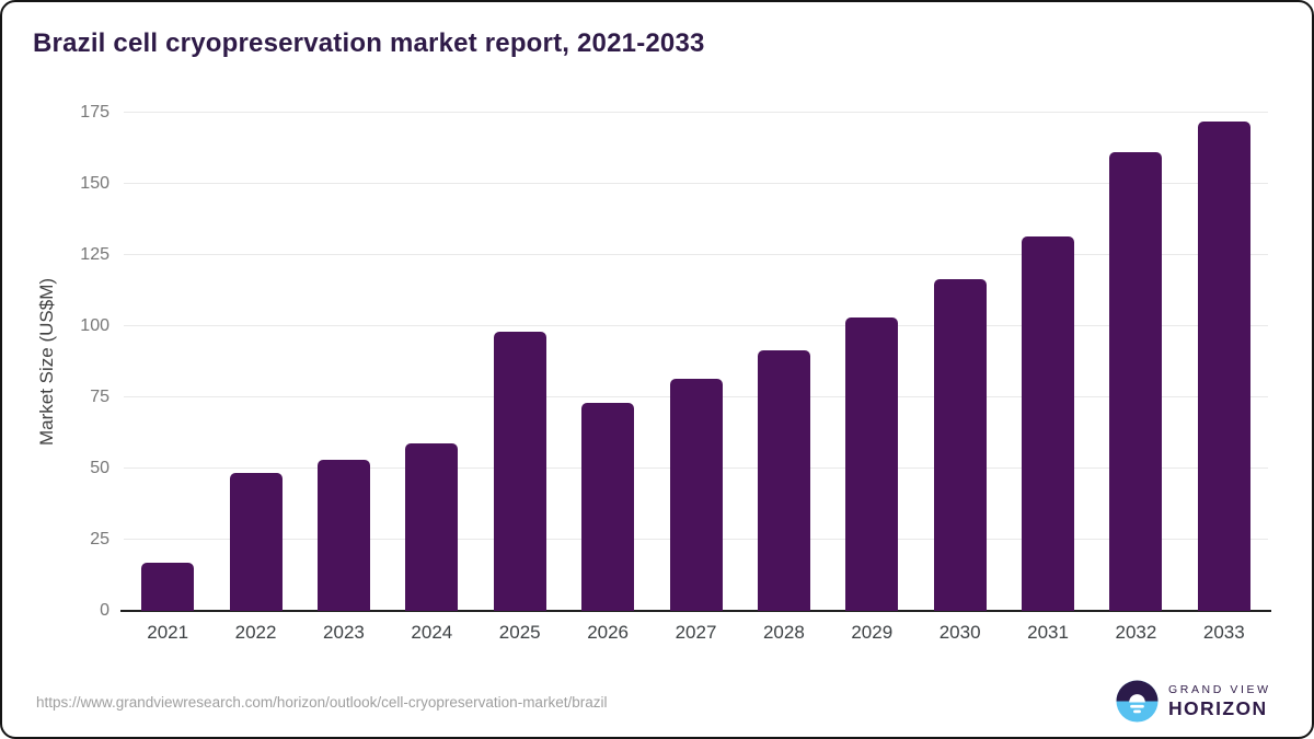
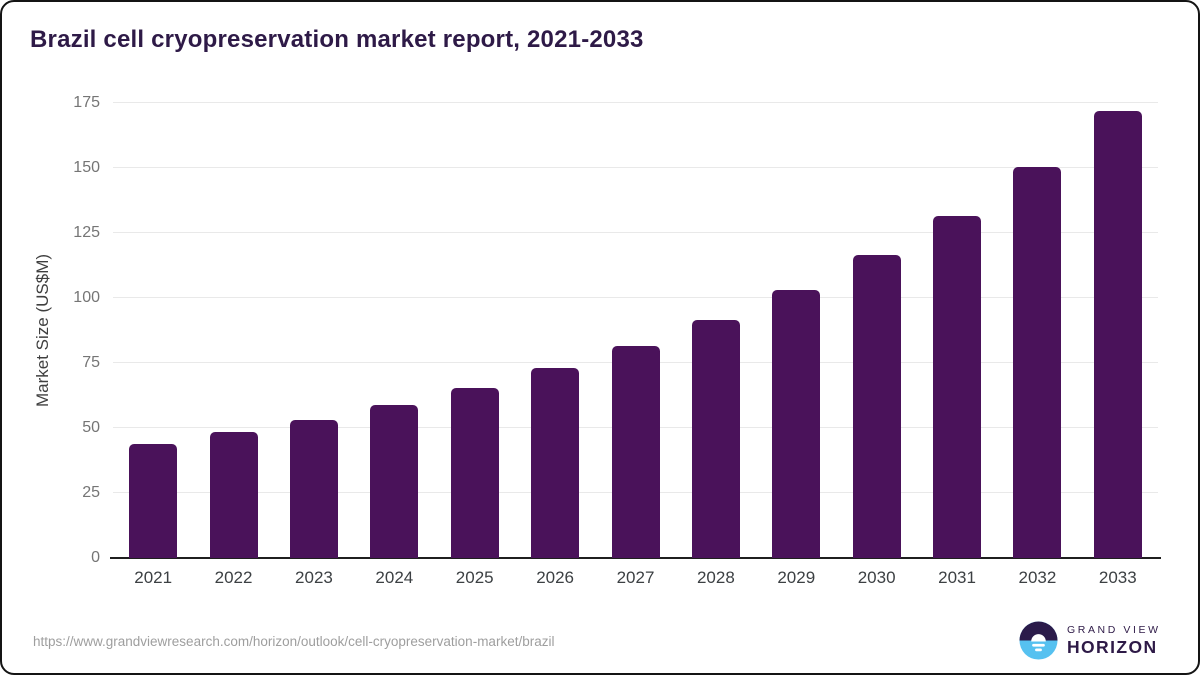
2021: 17 -> 44
2025: 98 -> 65
2032: 161 -> 150
